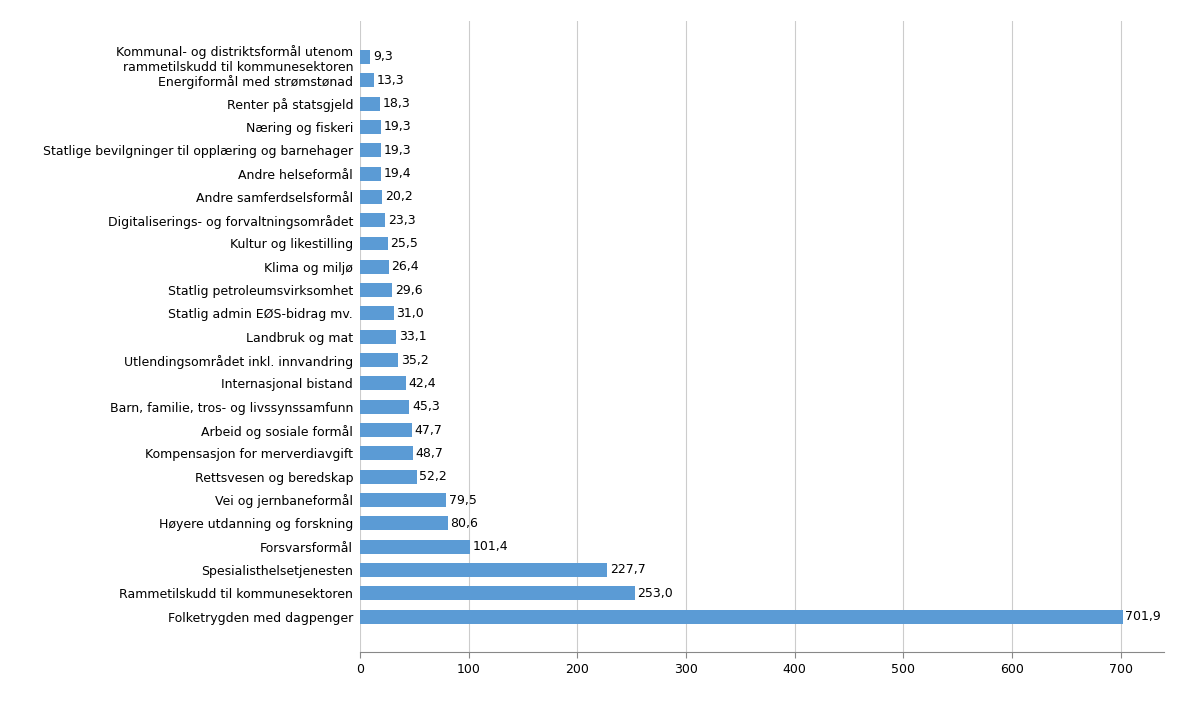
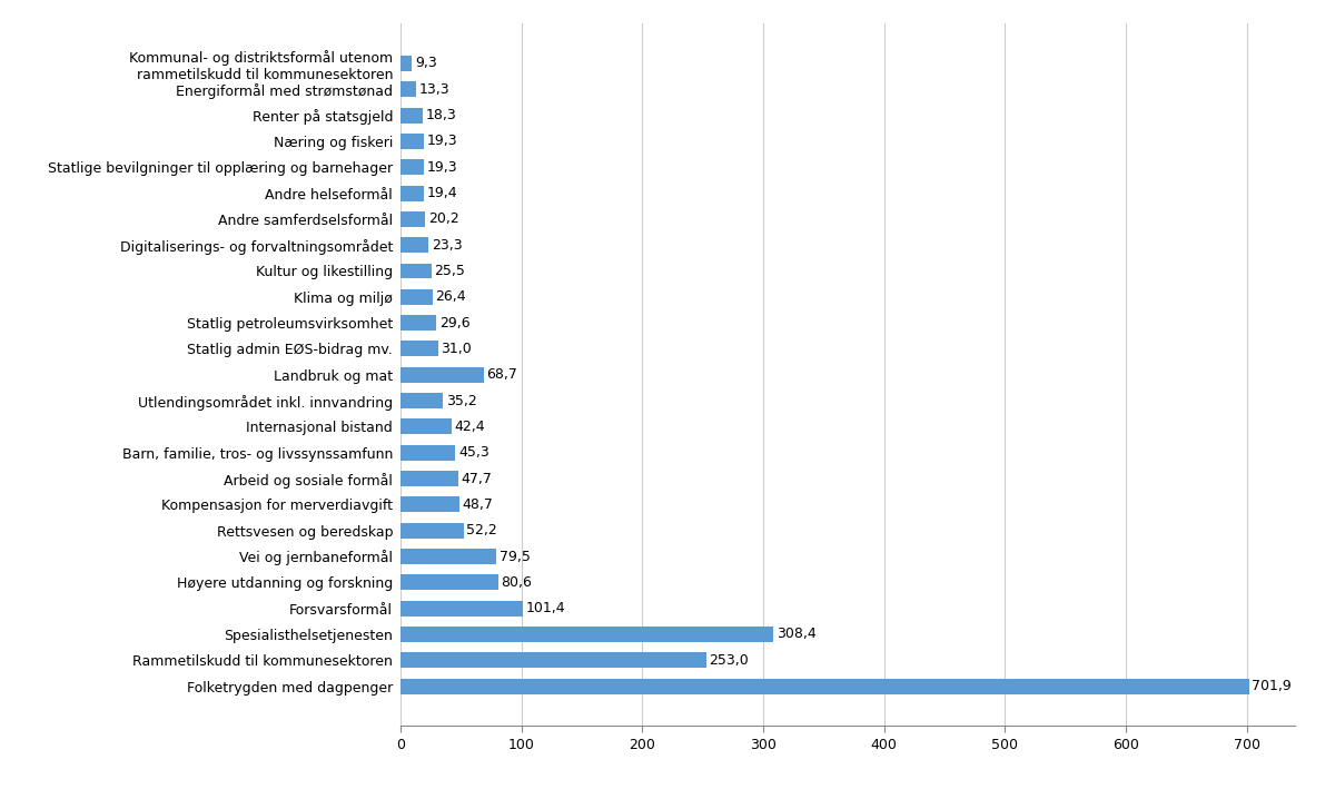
Landbruk og mat: 33,1 -> 68,7
Spesialisthelsetjenesten: 227,7 -> 308,4
